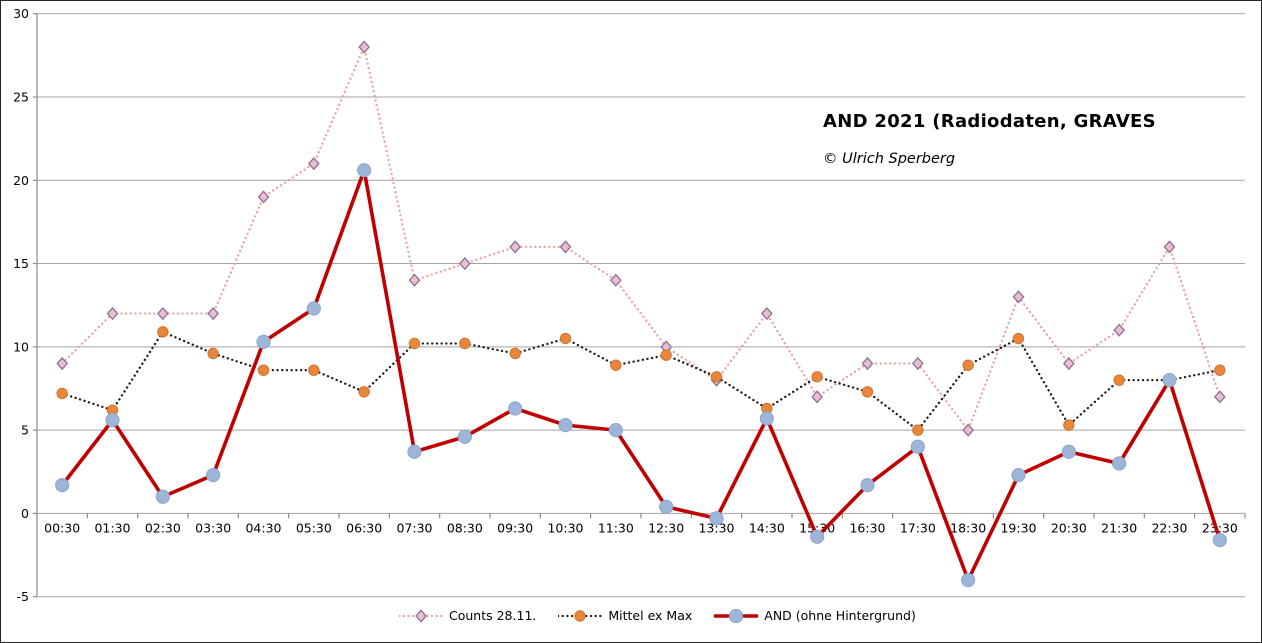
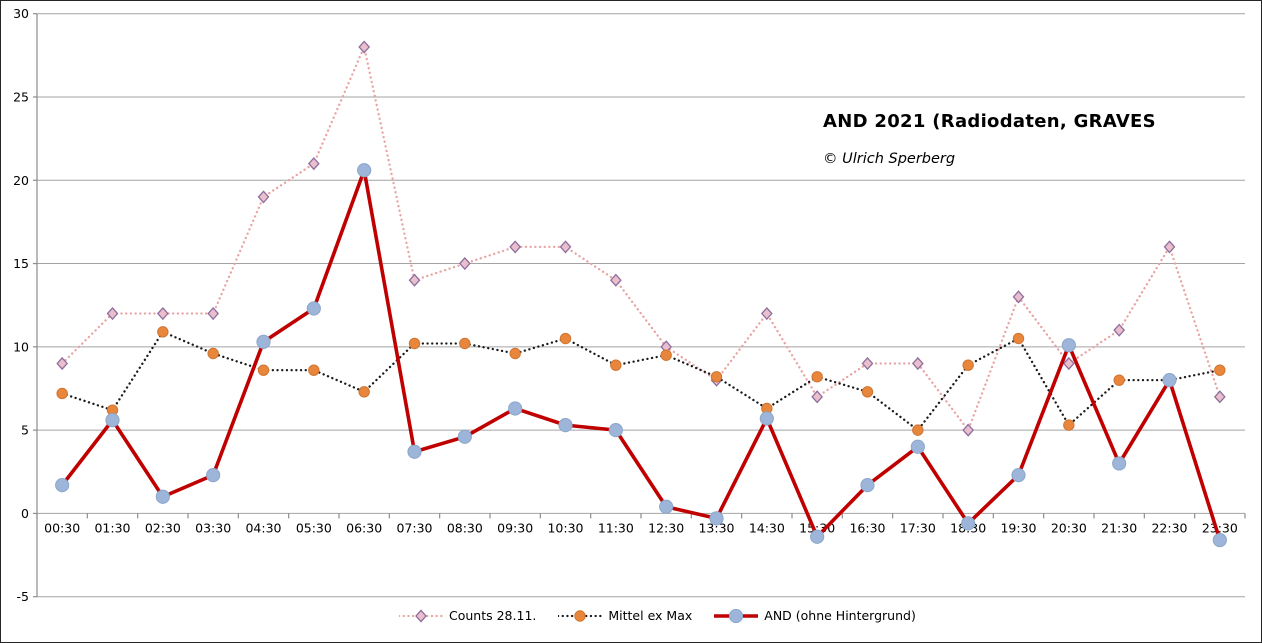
AND (ohne Hintergrund)/18:30: -4.0 -> -0.6
AND (ohne Hintergrund)/20:30: 3.7 -> 10.1
